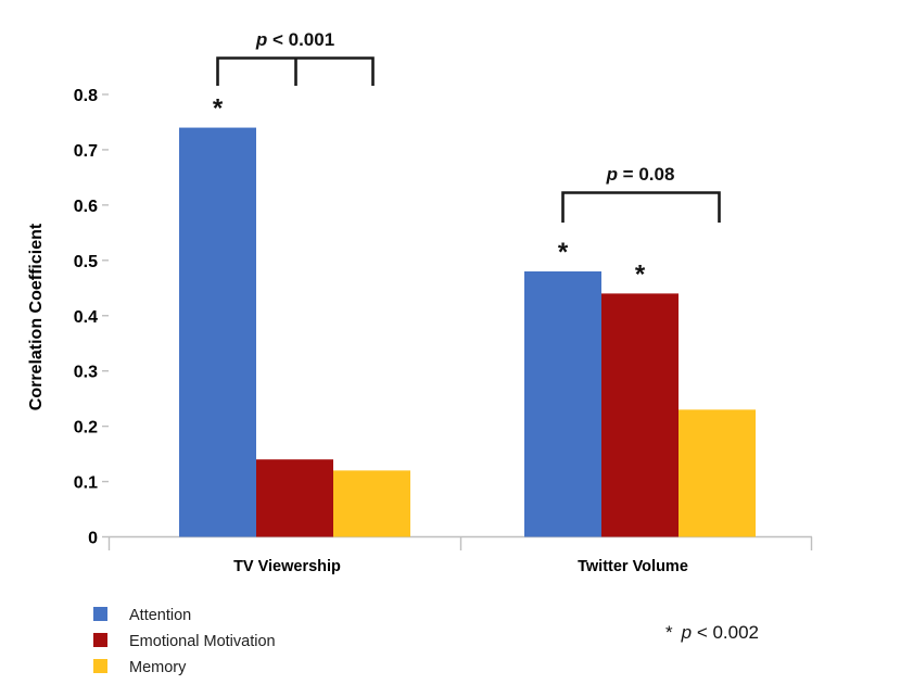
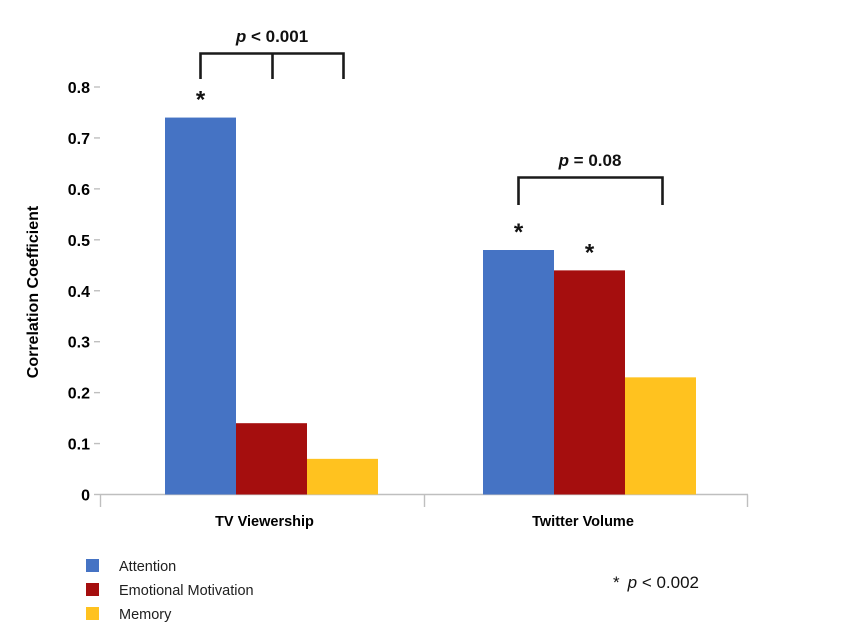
Memory/TV Viewership: 0.12 -> 0.07
